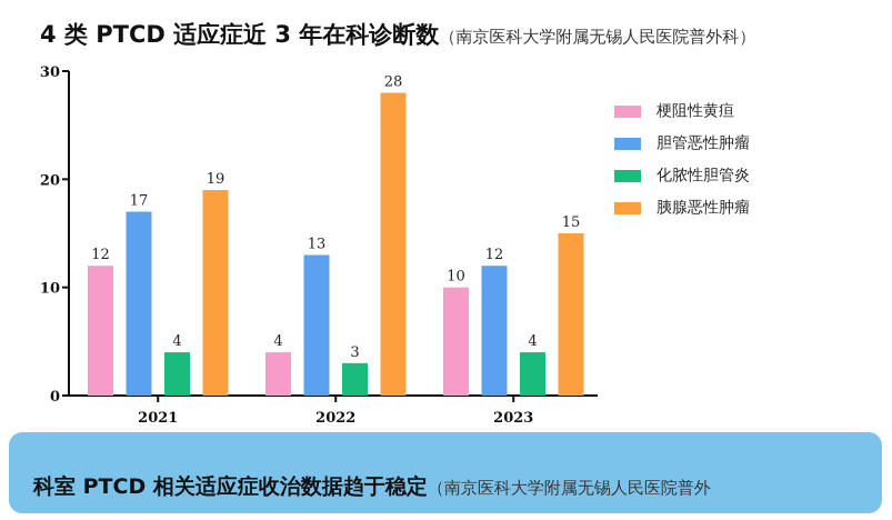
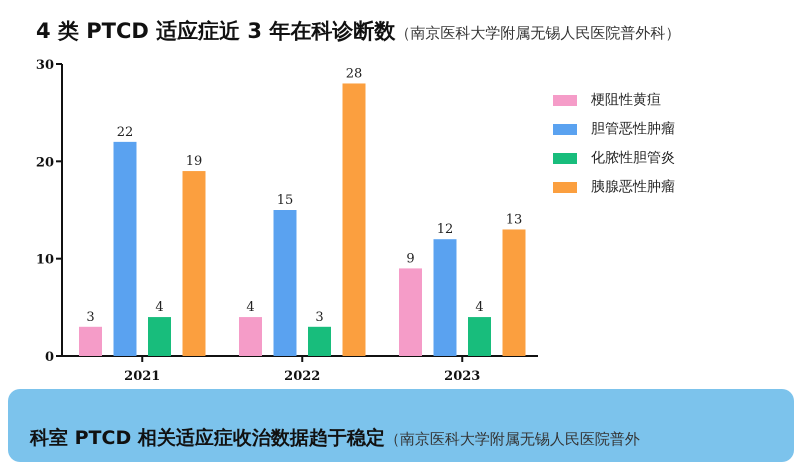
梗阻性黄疸/2021: 12 -> 3
胆管恶性肿瘤/2021: 17 -> 22
胆管恶性肿瘤/2022: 13 -> 15
梗阻性黄疸/2023: 10 -> 9
胰腺恶性肿瘤/2023: 15 -> 13
